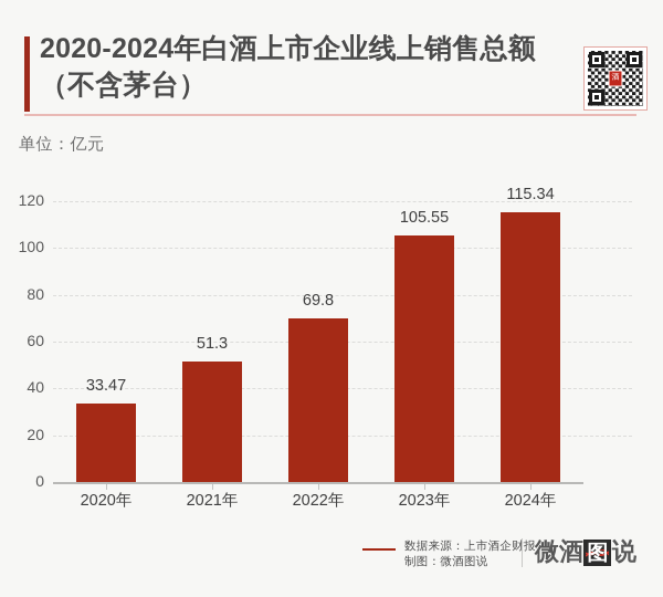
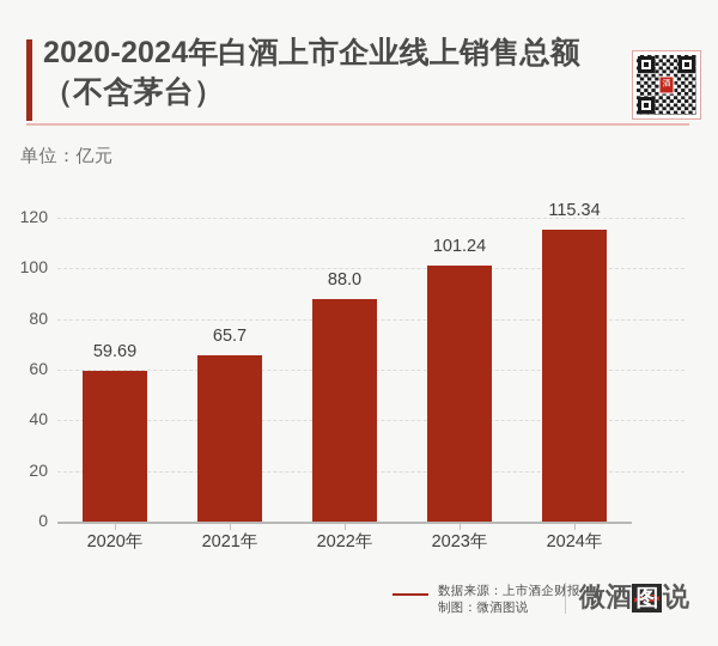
2020年: 33.47 -> 59.69
2021年: 51.3 -> 65.7
2022年: 69.8 -> 88.0
2023年: 105.55 -> 101.24
